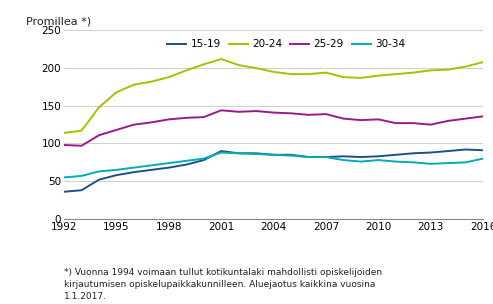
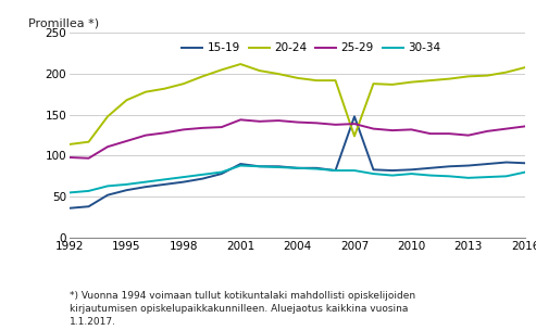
15-19/2007: 82 -> 148
20-24/2007: 194 -> 124
